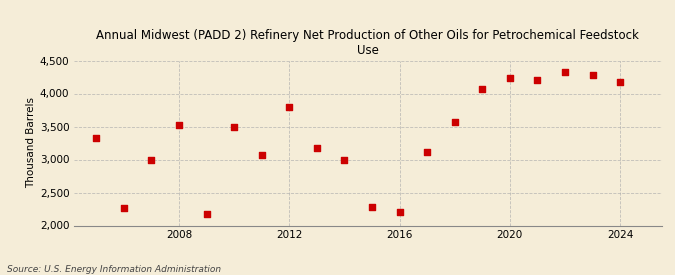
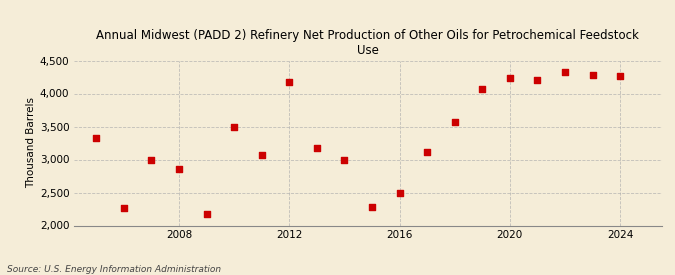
2008: 3,520 -> 2,860
2012: 3,800 -> 4,170
2016: 2,200 -> 2,490
2024: 4,180 -> 4,270
